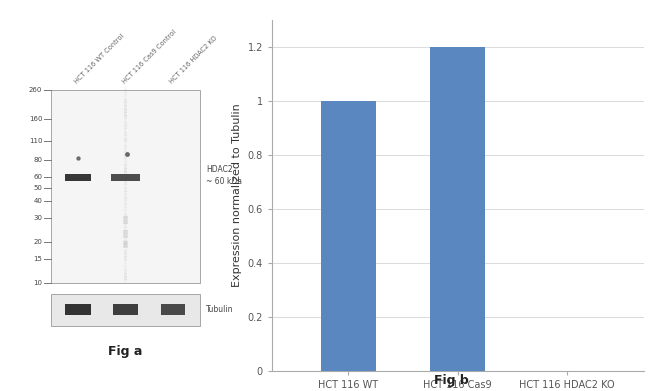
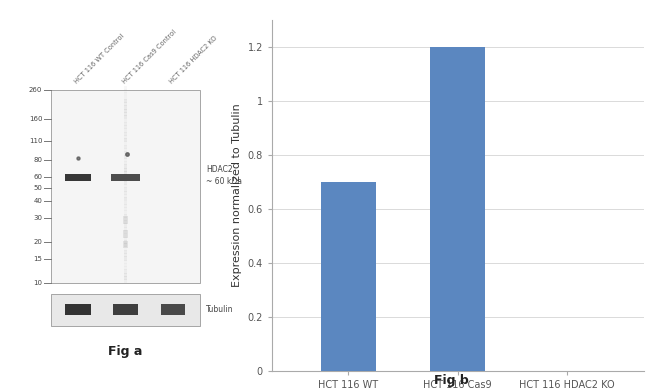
HCT 116 WT: 1.0 -> 0.7
